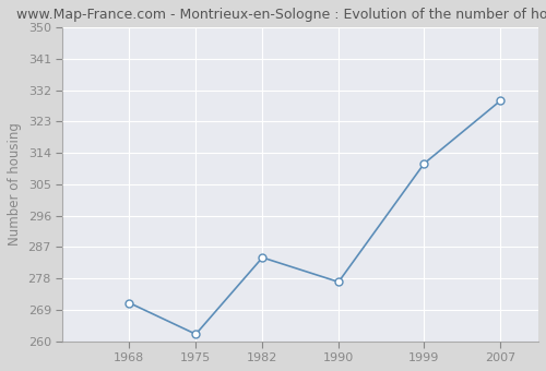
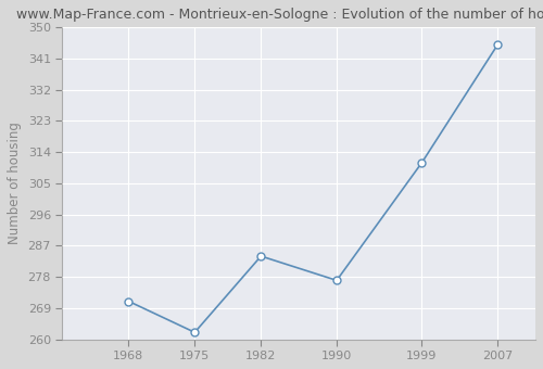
2007: 329 -> 345
